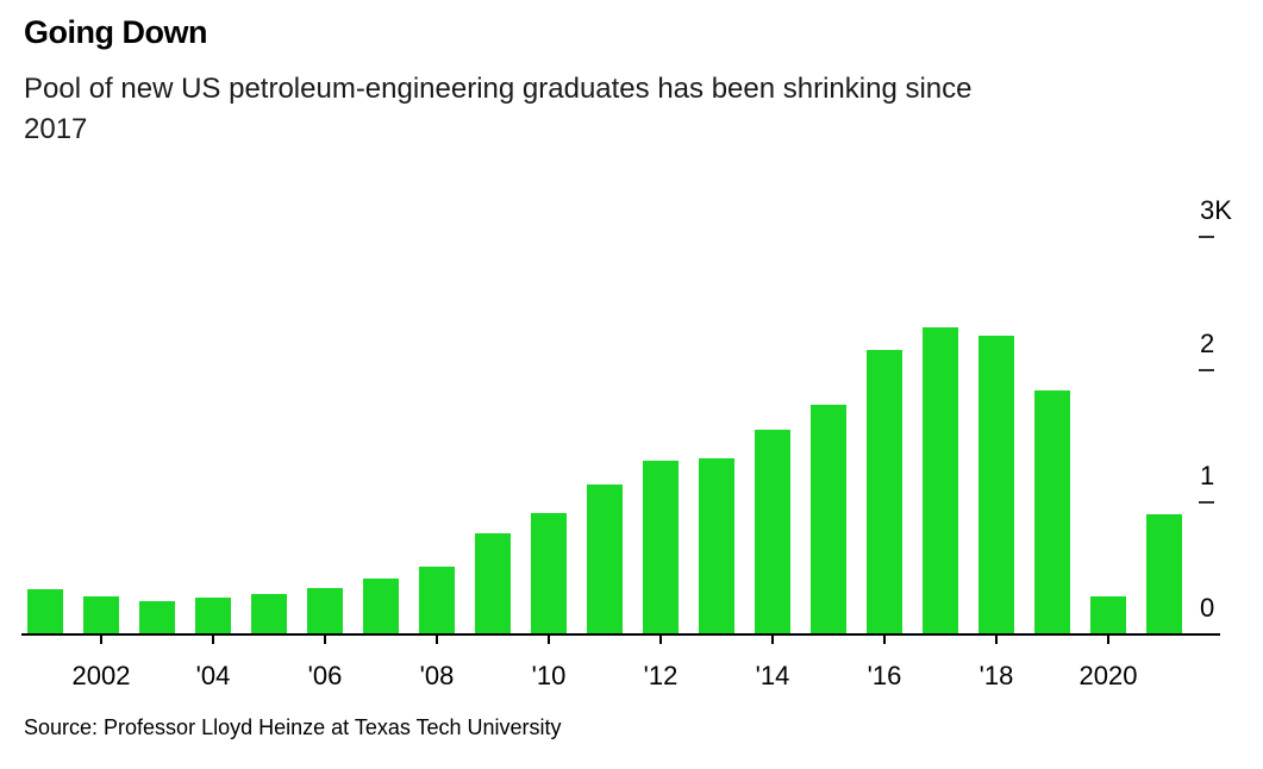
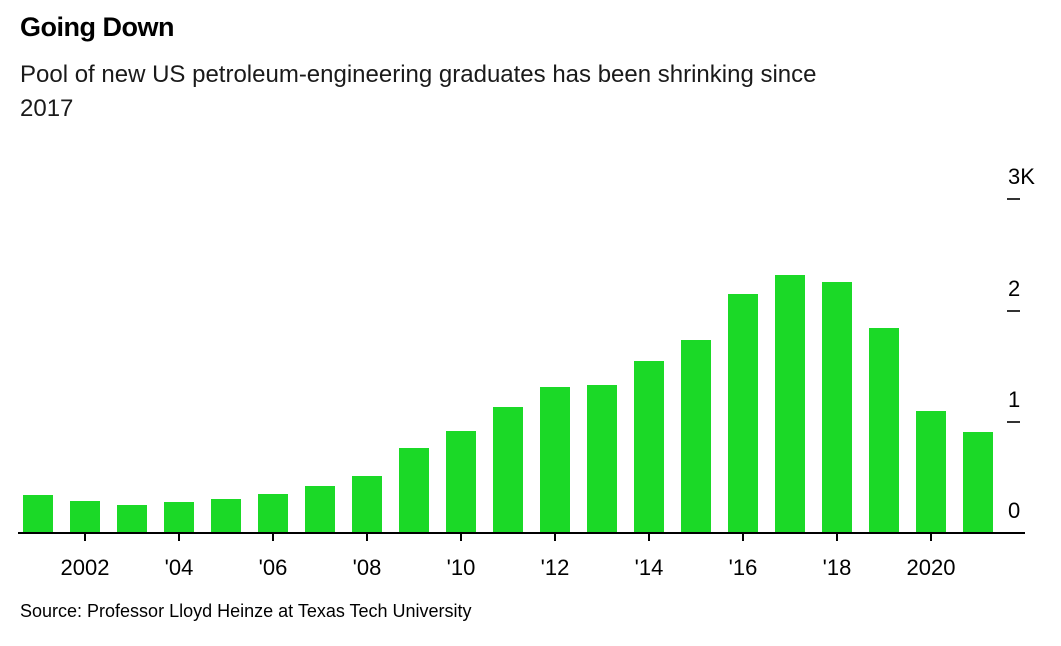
2020: 0.29K -> 1.10K
